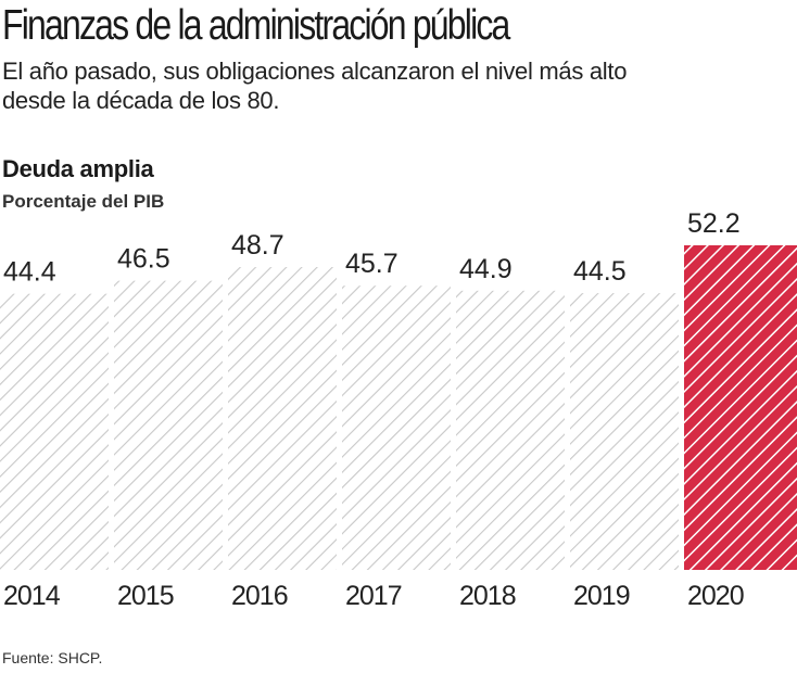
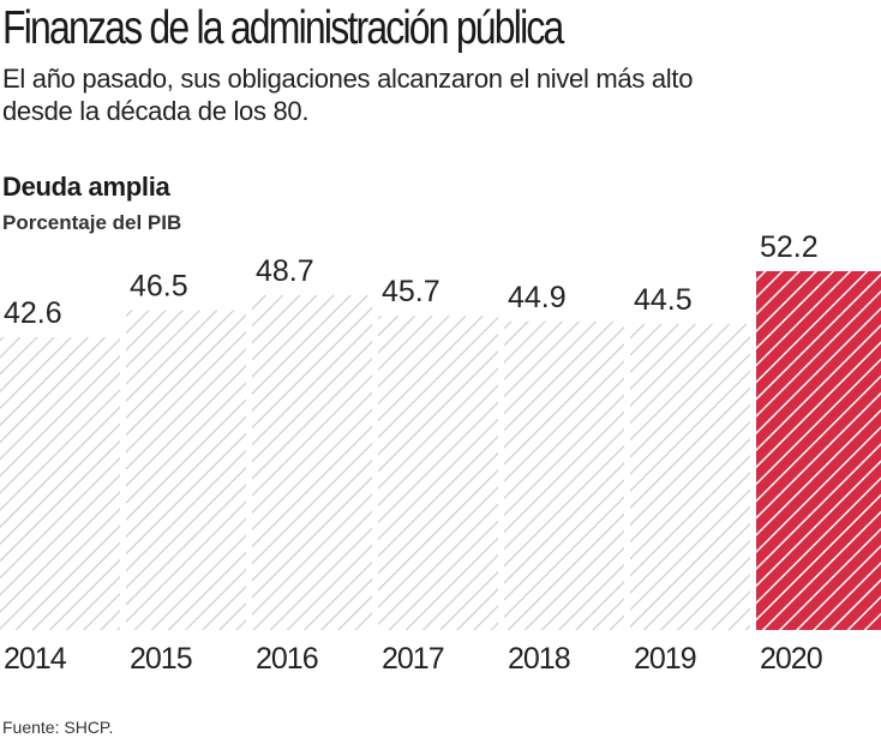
2014: 44.4 -> 42.6
